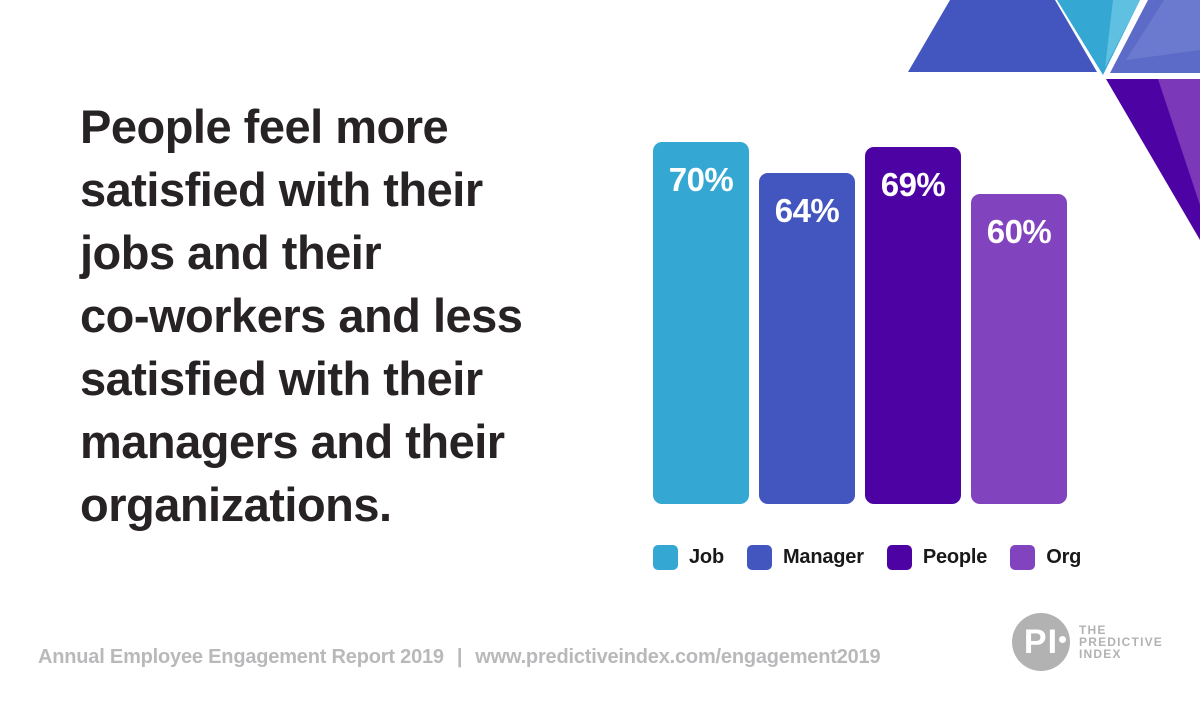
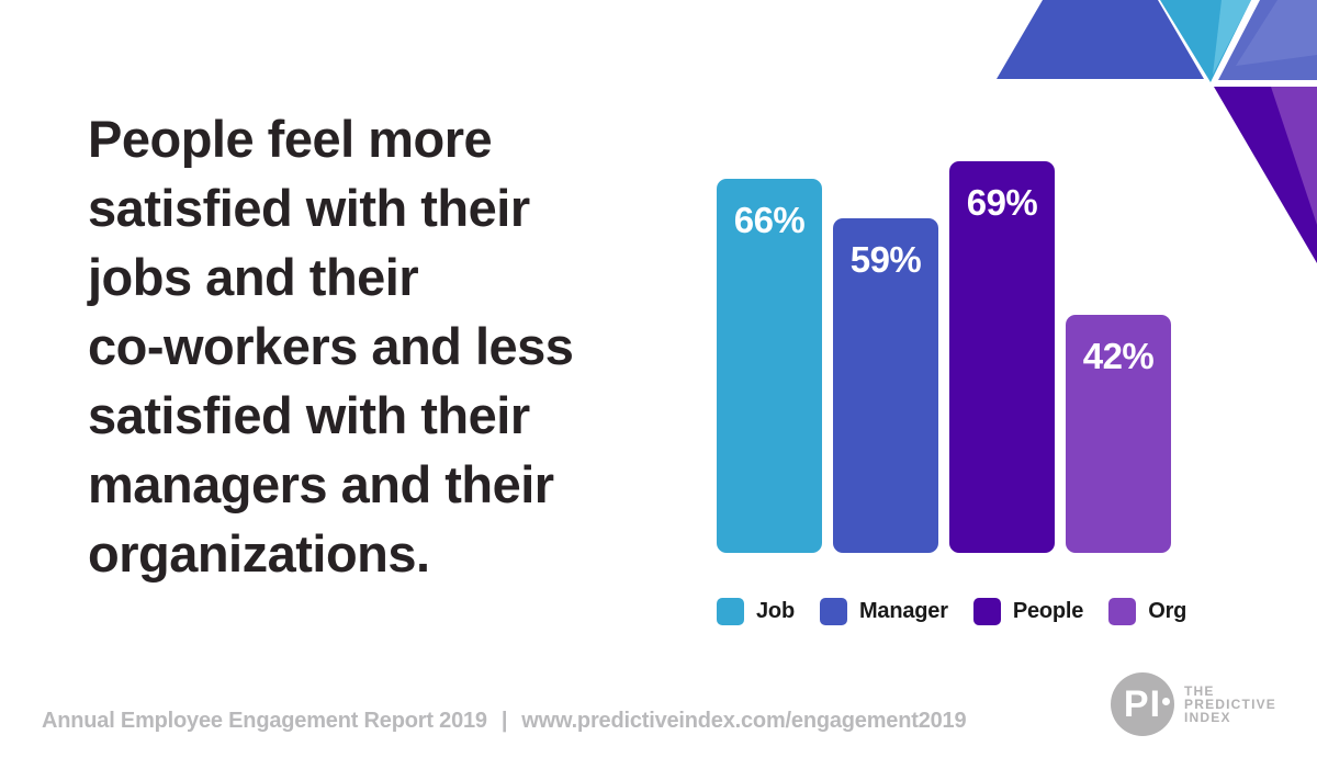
Job: 70% -> 66%
Manager: 64% -> 59%
Org: 60% -> 42%
